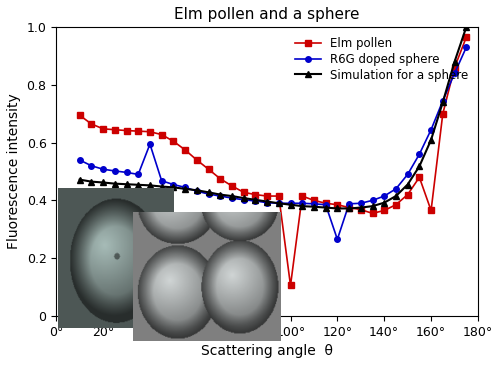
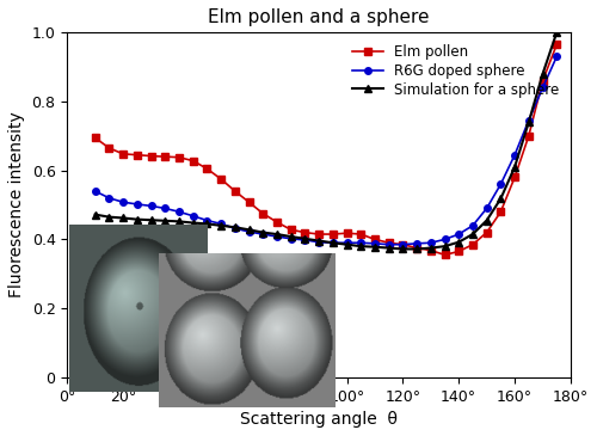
R6G doped sphere/40°: 0.595 -> 0.480
Elm pollen/100°: 0.105 -> 0.418
R6G doped sphere/120°: 0.265 -> 0.385
Elm pollen/160°: 0.365 -> 0.580
